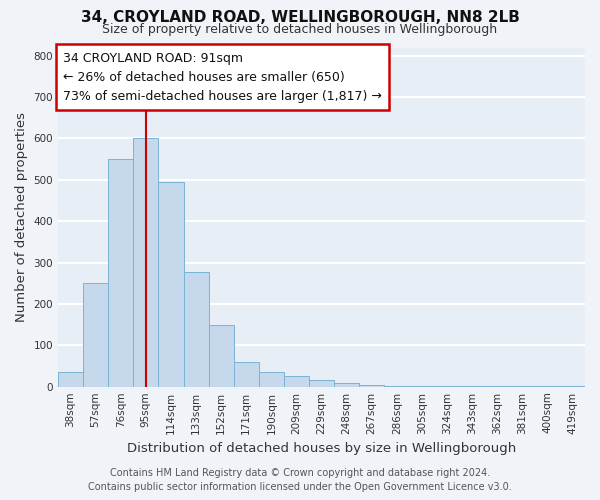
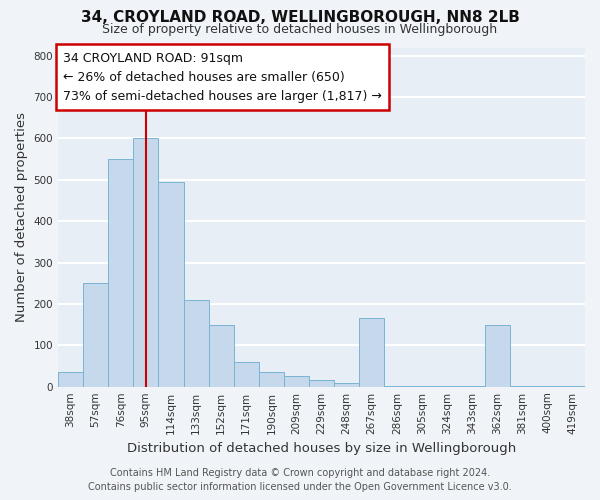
133sqm: 278 -> 210
267sqm: 3 -> 165
362sqm: 1 -> 150
